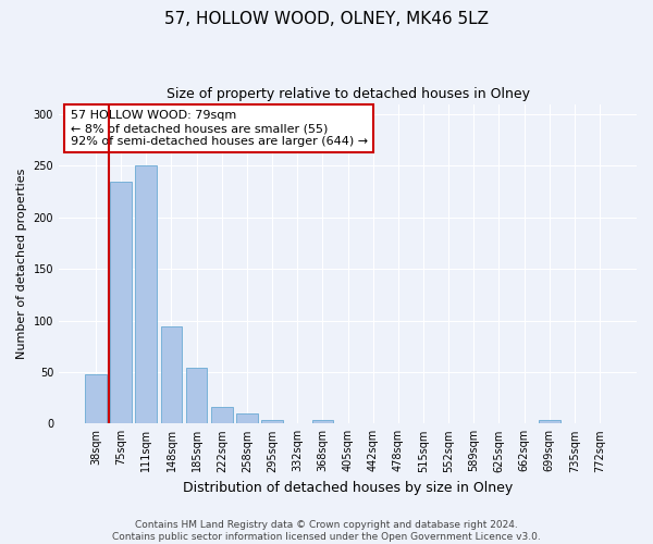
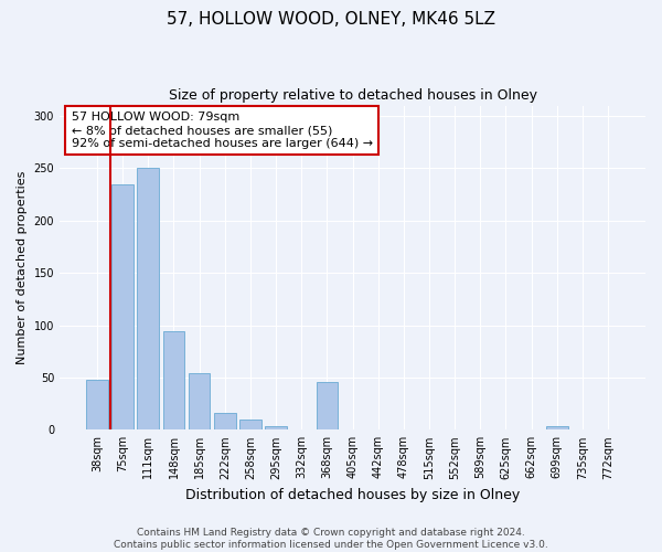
368sqm: 3 -> 46
